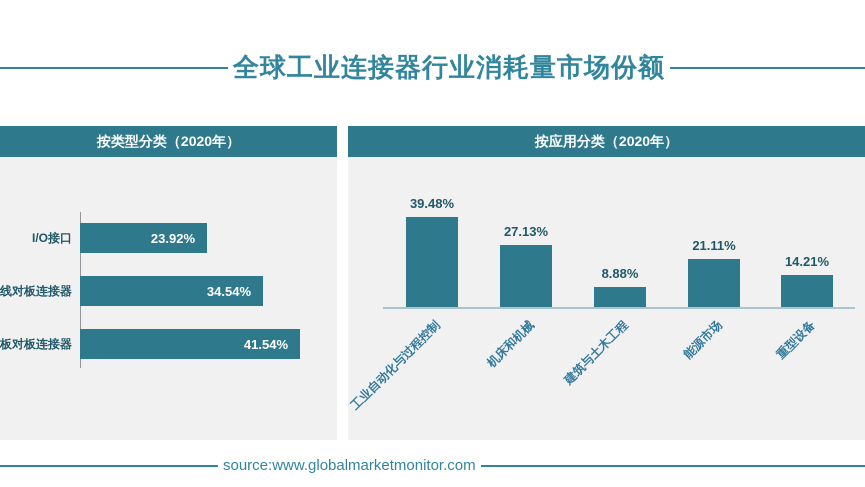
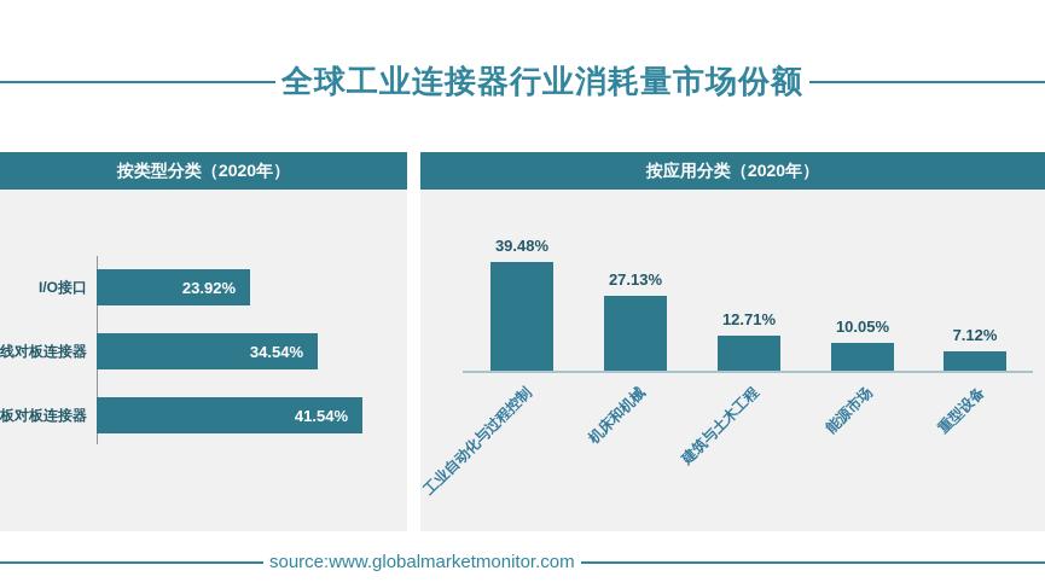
按应用分类（2020年）/建筑与土木工程: 8.88% -> 12.71%
按应用分类（2020年）/能源市场: 21.11% -> 10.05%
按应用分类（2020年）/重型设备: 14.21% -> 7.12%
